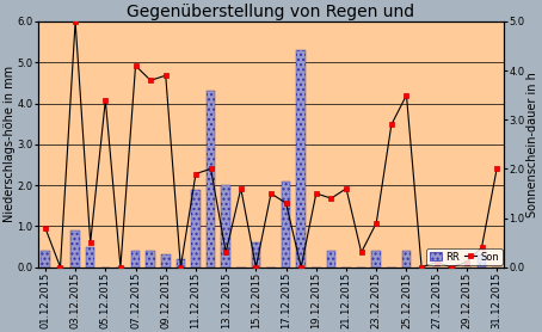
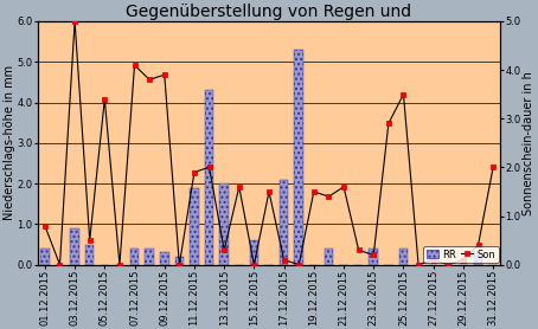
Son/17.12.2015: 1.3 -> 0.1
Son/23.12.2015: 0.9 -> 0.2
